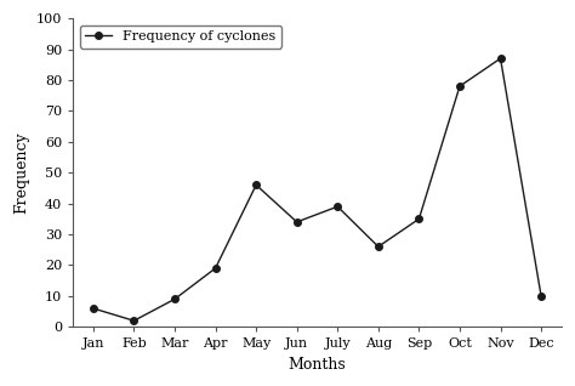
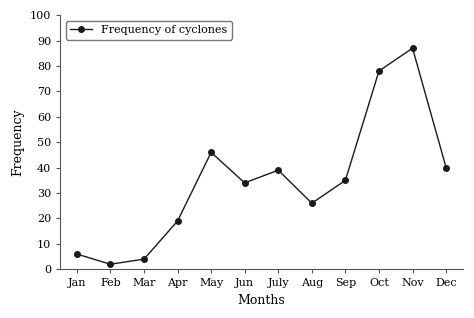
Mar: 9 -> 4
Dec: 10 -> 40
